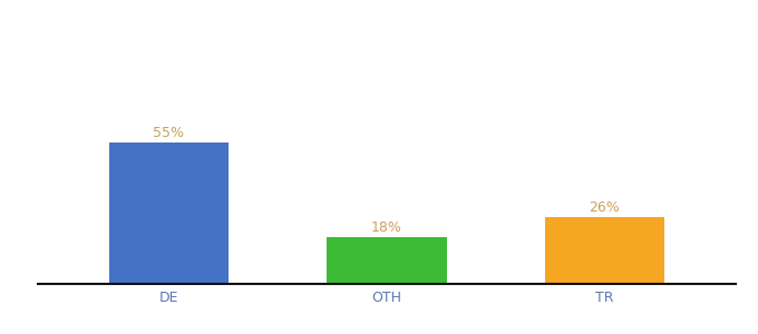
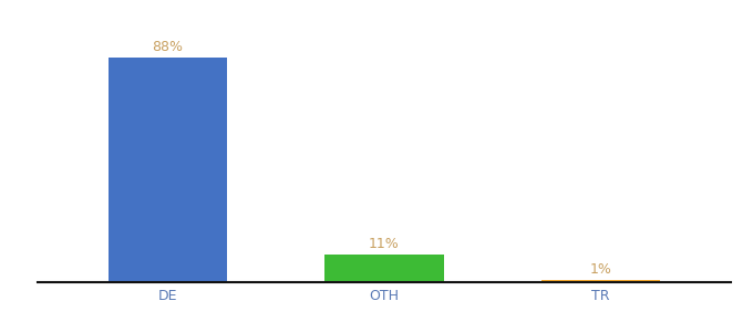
DE: 55% -> 88%
OTH: 18% -> 11%
TR: 26% -> 1%
